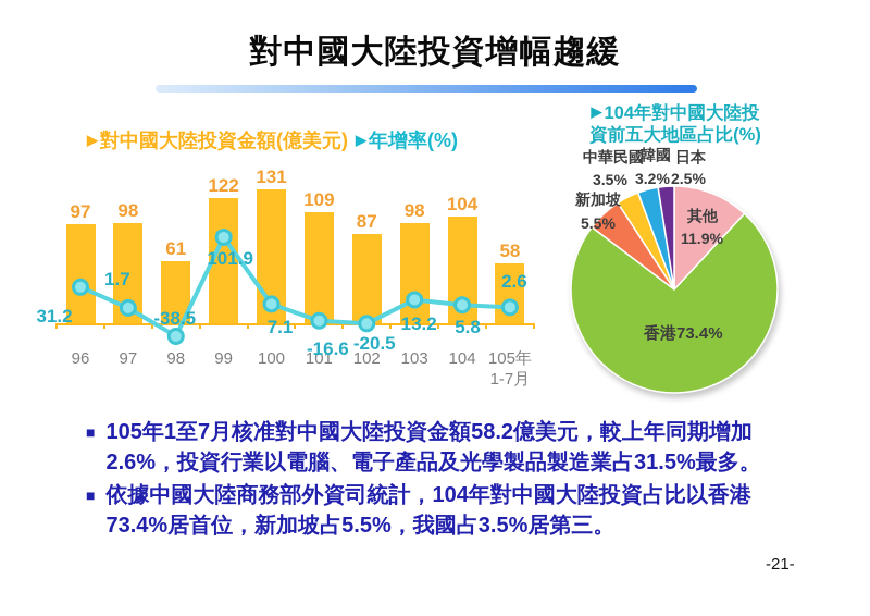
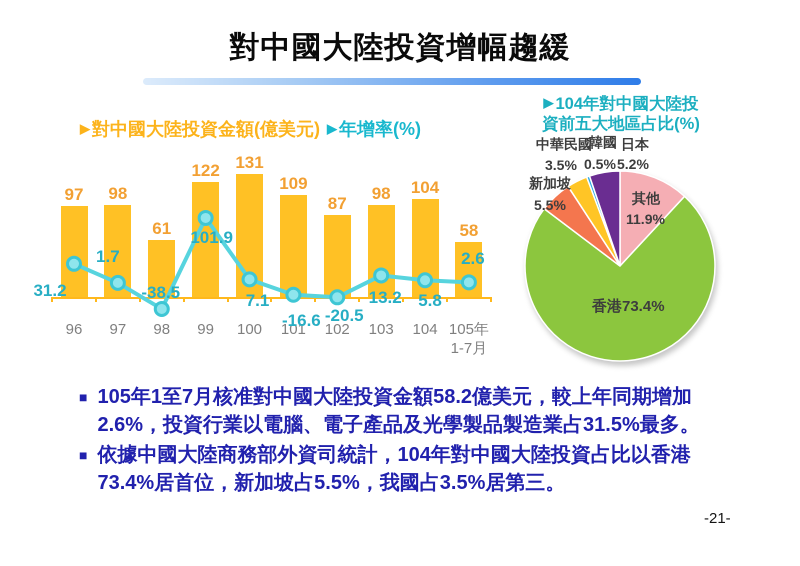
104年對中國大陸投資前五大地區占比(%)/韓國: 3.2% -> 0.5%
104年對中國大陸投資前五大地區占比(%)/日本: 2.5% -> 5.2%
